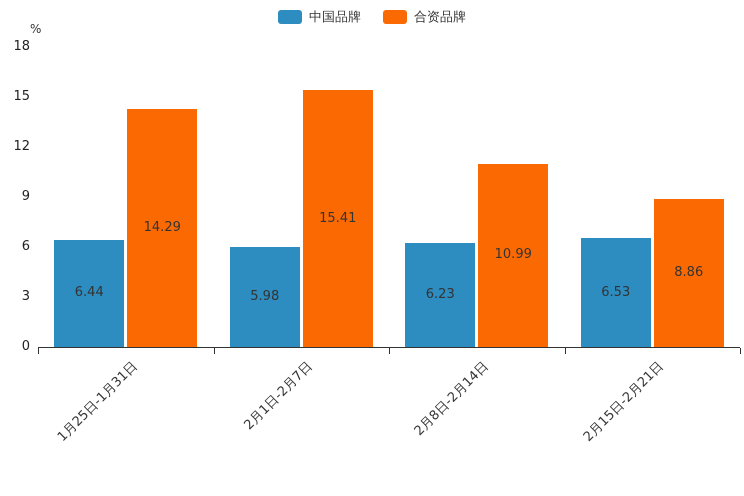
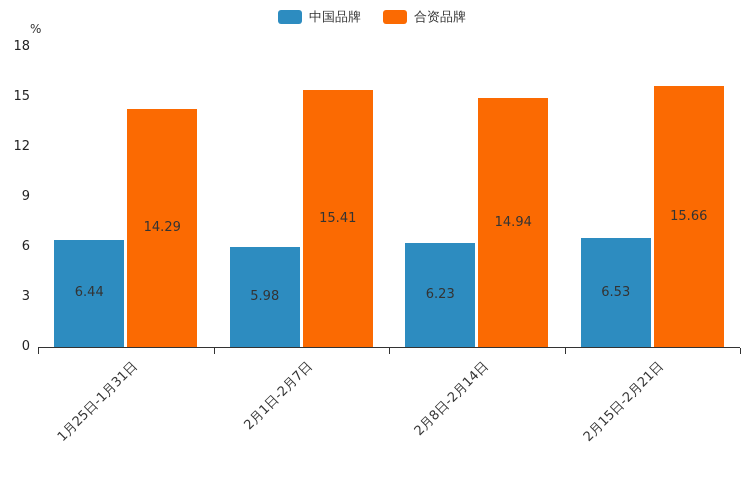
合资品牌/2月8日-2月14日: 10.99 -> 14.94
合资品牌/2月15日-2月21日: 8.86 -> 15.66
